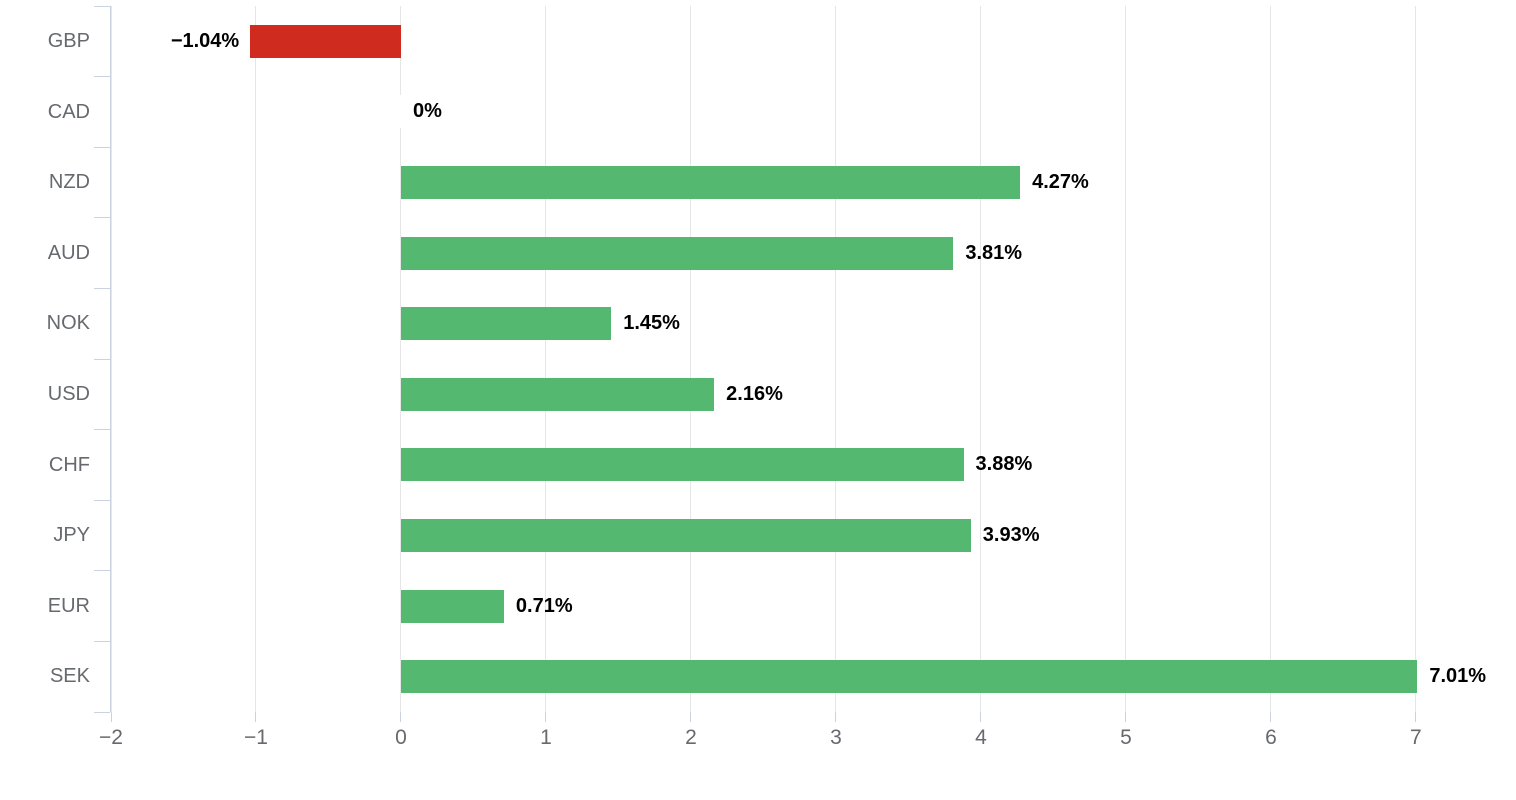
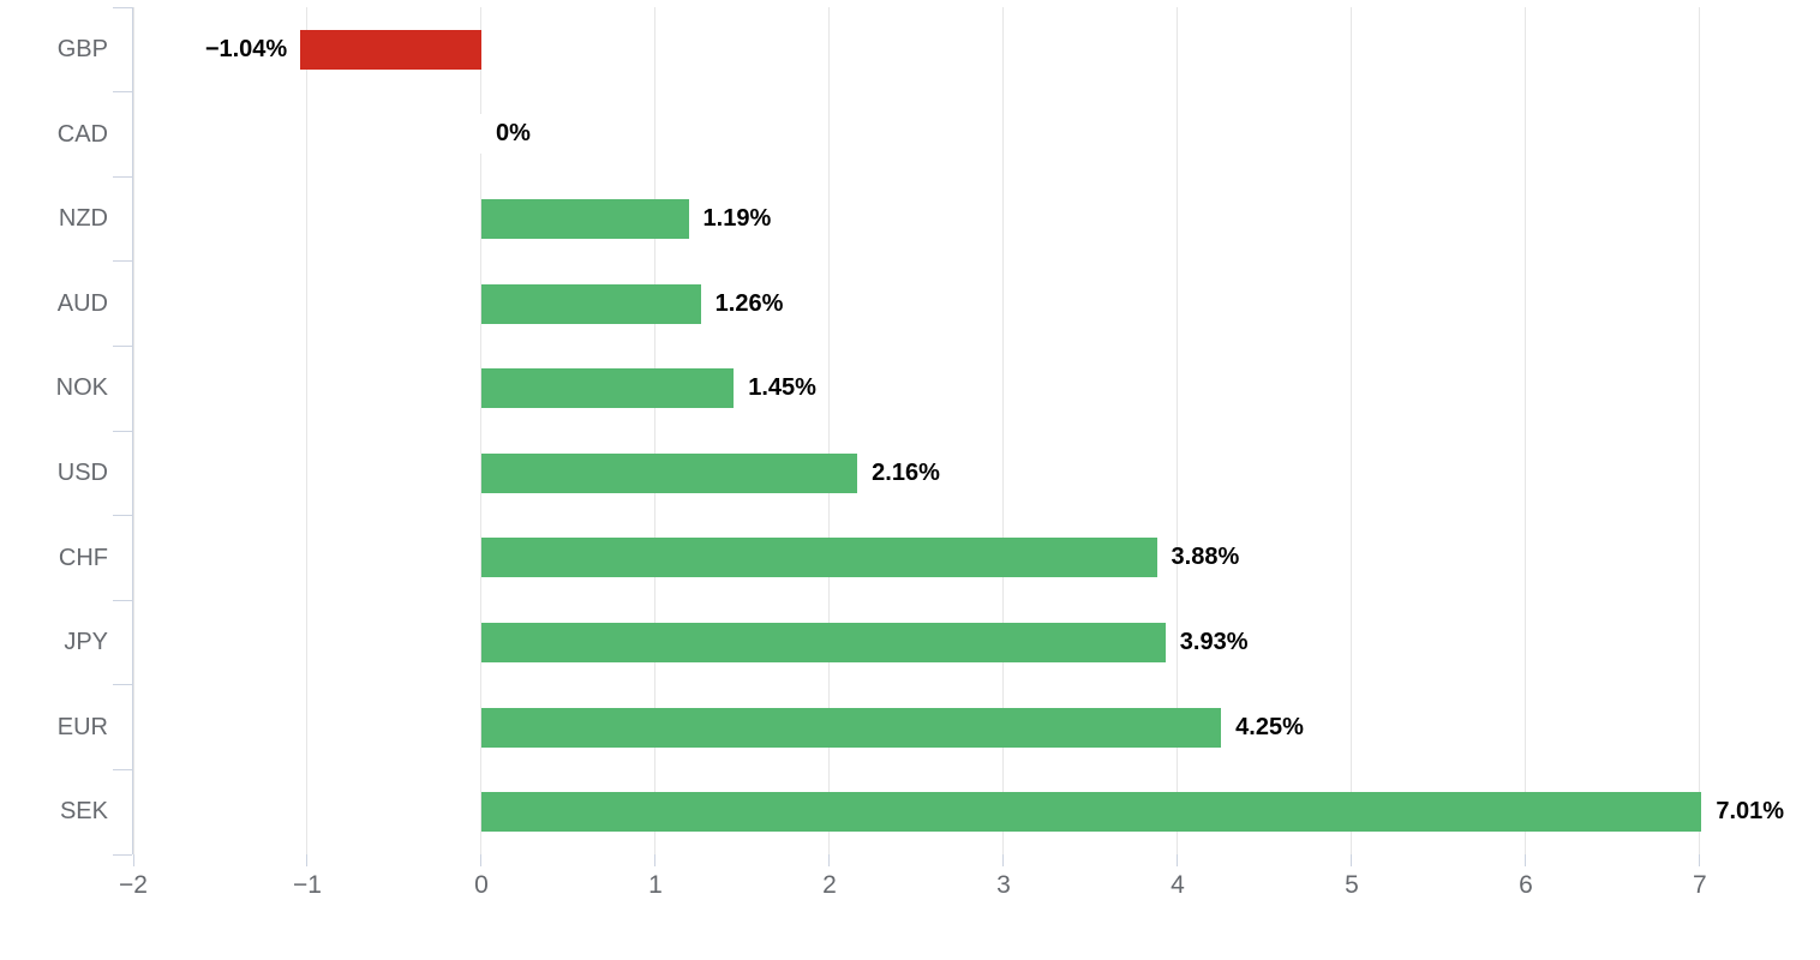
NZD: 4.27% -> 1.19%
AUD: 3.81% -> 1.26%
EUR: 0.71% -> 4.25%
